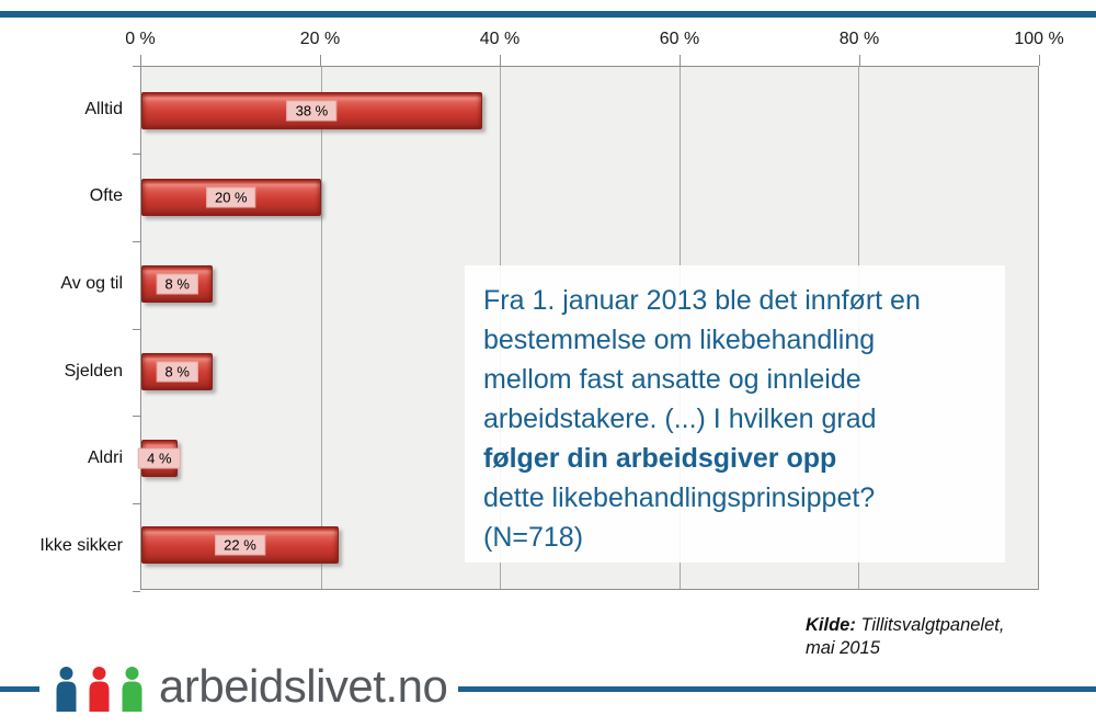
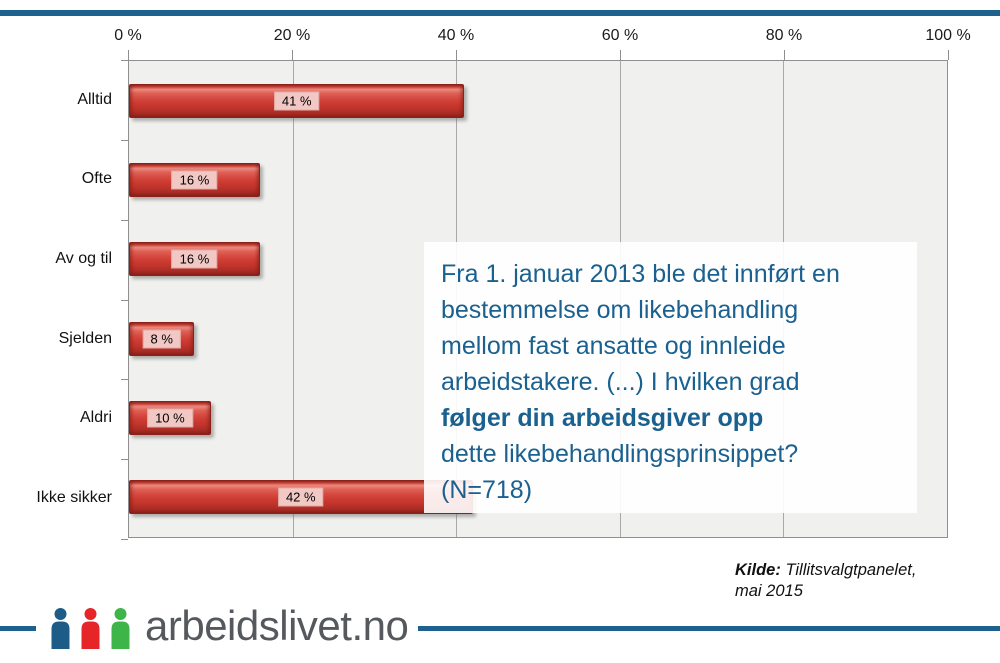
Alltid: 38 -> 41
Ofte: 20 -> 16
Av og til: 8 -> 16
Aldri: 4 -> 10
Ikke sikker: 22 -> 42
